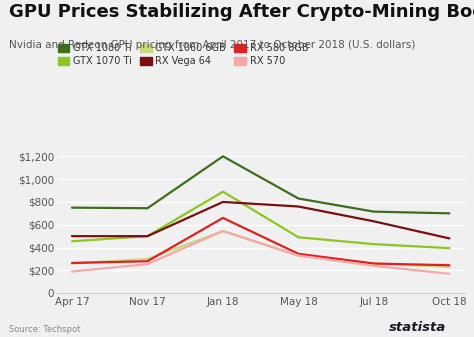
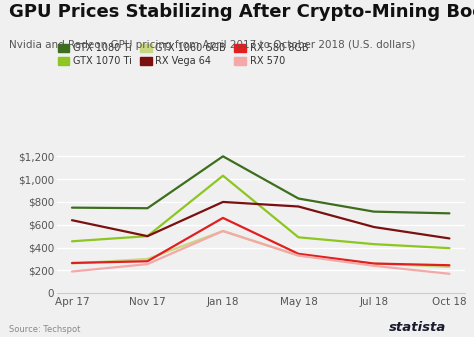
RX Vega 64/Apr 17: $500 -> $640
GTX 1070 Ti/Jan 18: $890 -> $1,030
RX Vega 64/Jul 18: $630 -> $580
